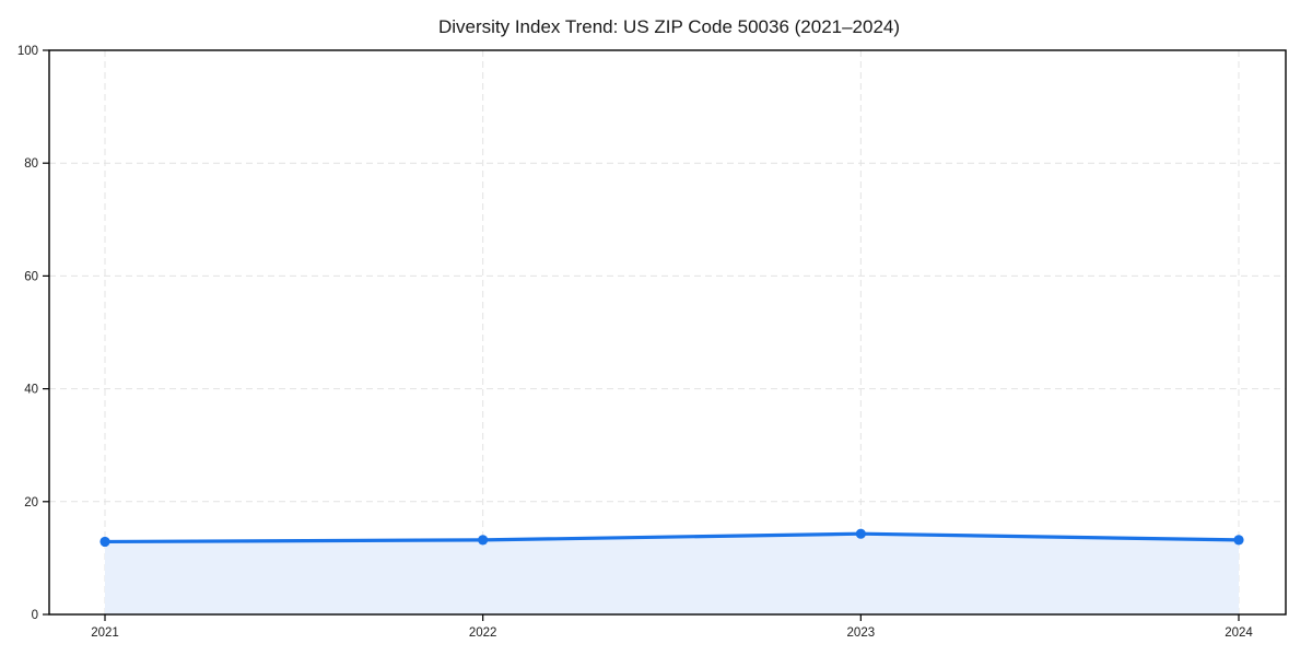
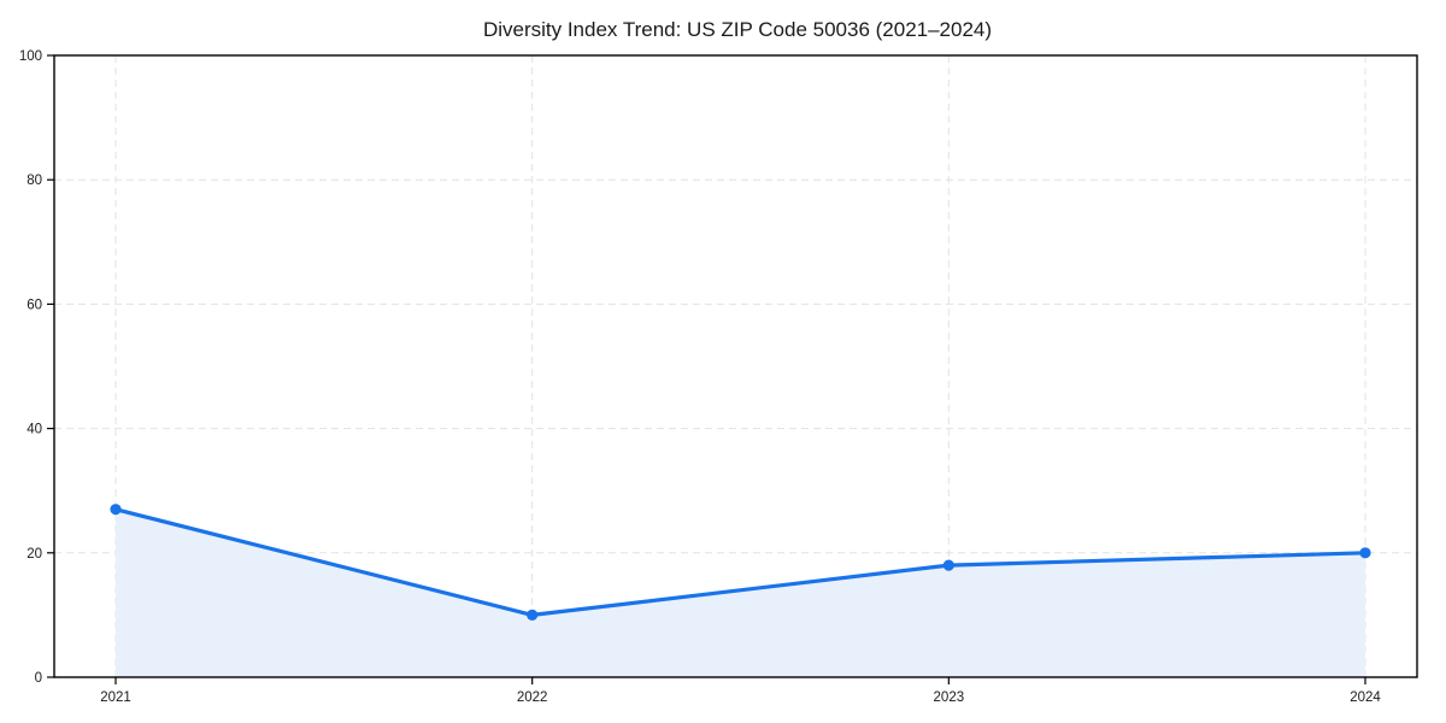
2021: 13 -> 27
2022: 13 -> 10
2023: 14 -> 18
2024: 13 -> 20
